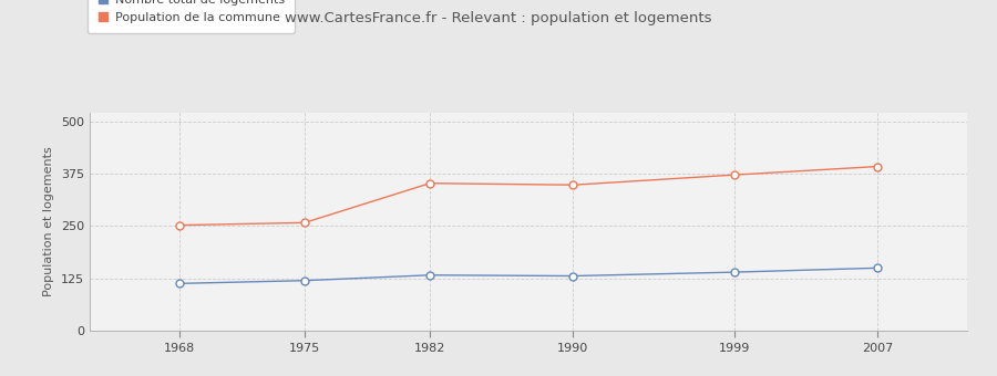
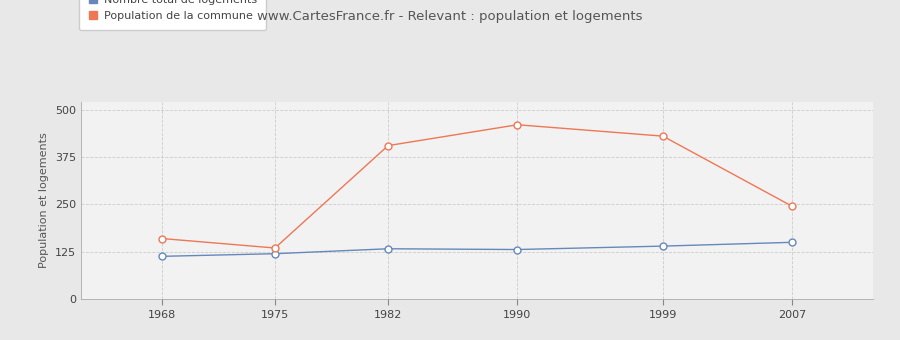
Population de la commune/1968: 252 -> 160
Population de la commune/1975: 258 -> 135
Population de la commune/1982: 352 -> 405
Population de la commune/1990: 348 -> 460
Population de la commune/1999: 372 -> 430
Population de la commune/2007: 392 -> 245
